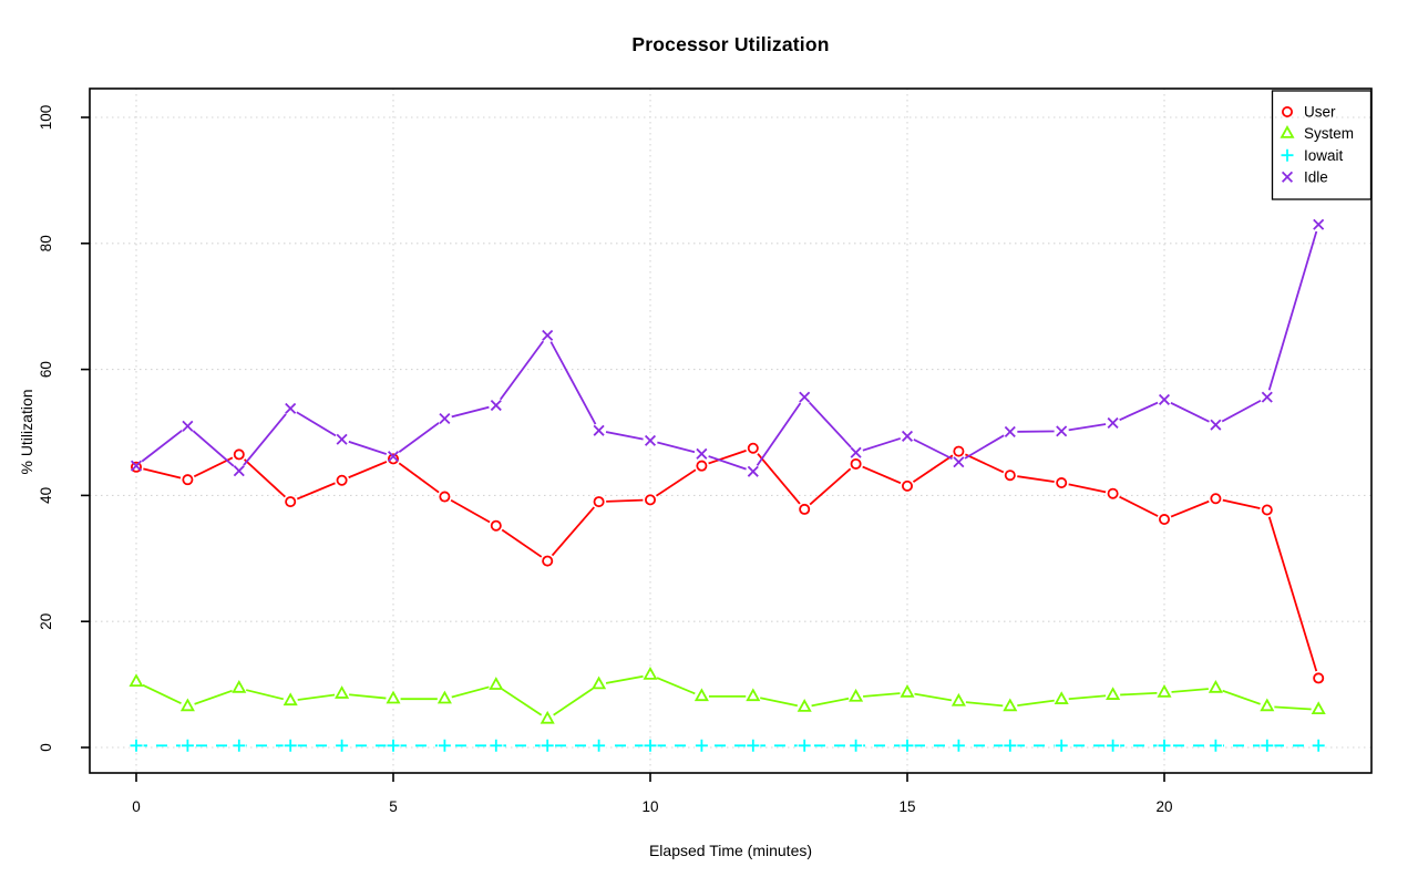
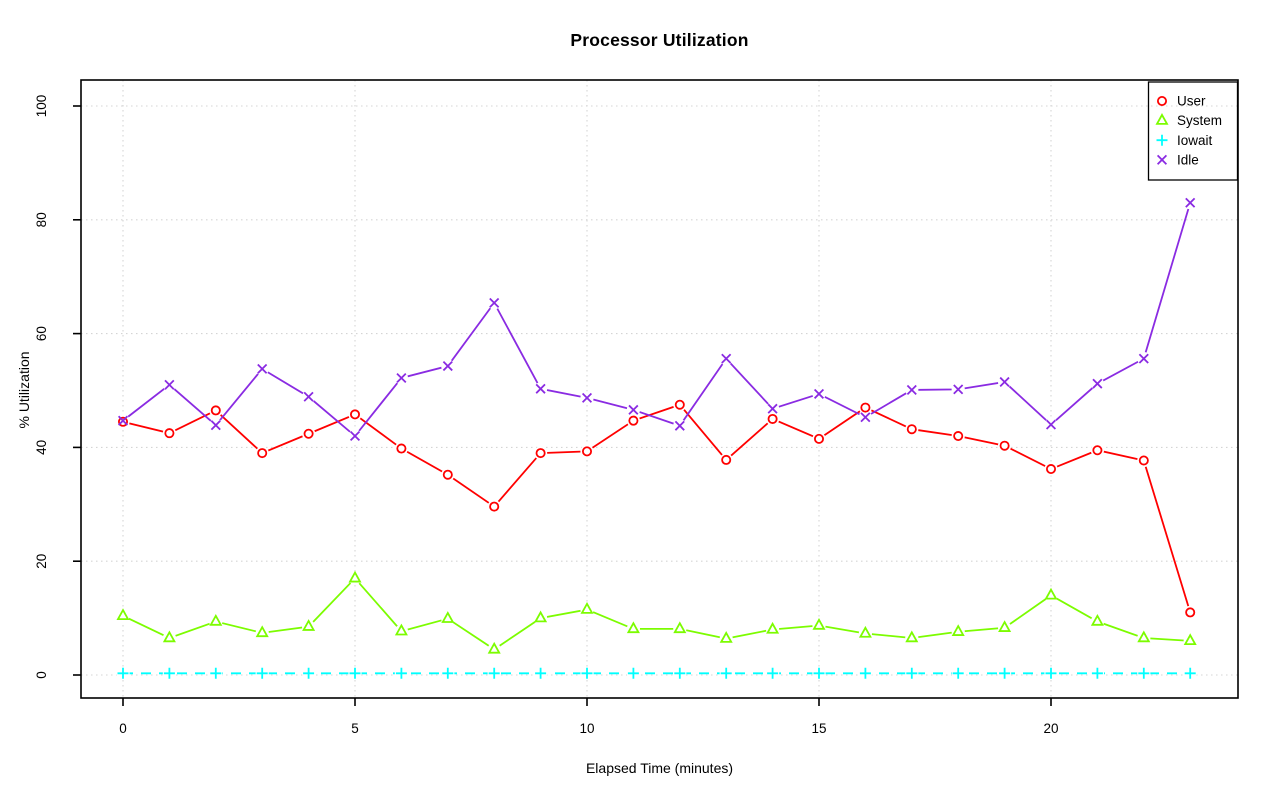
System/5: 8 -> 17
Idle/5: 46 -> 42
System/20: 9 -> 14
Idle/20: 55 -> 44
